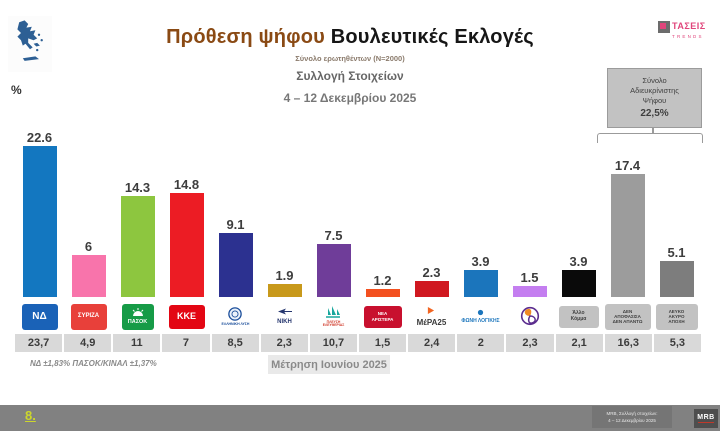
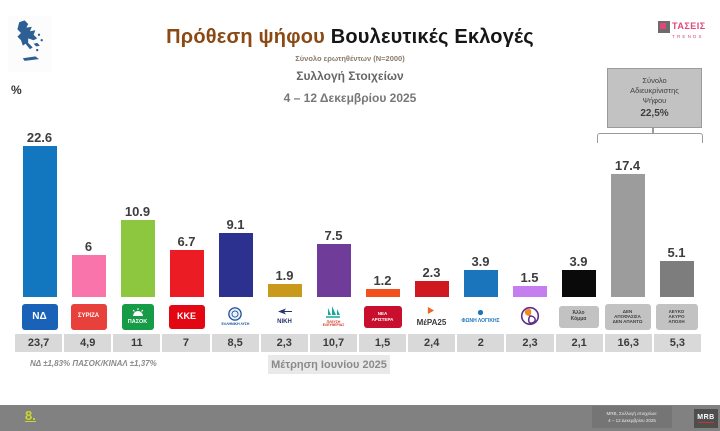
4 – 12 Δεκεμβρίου 2025/ΠΑΣΟΚ: 14.3 -> 10.9
4 – 12 Δεκεμβρίου 2025/ΚΚΕ: 14.8 -> 6.7
